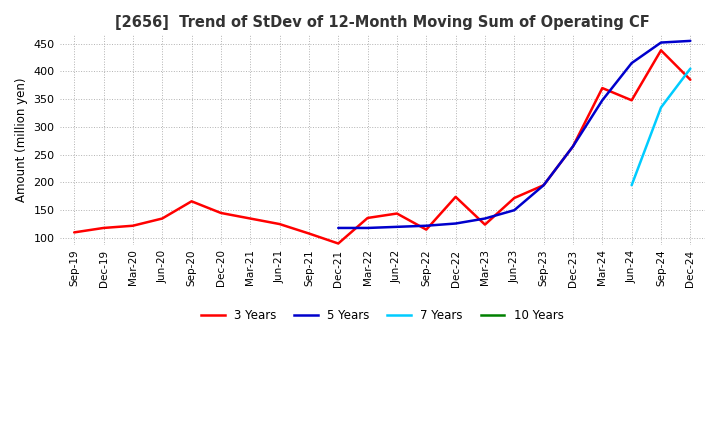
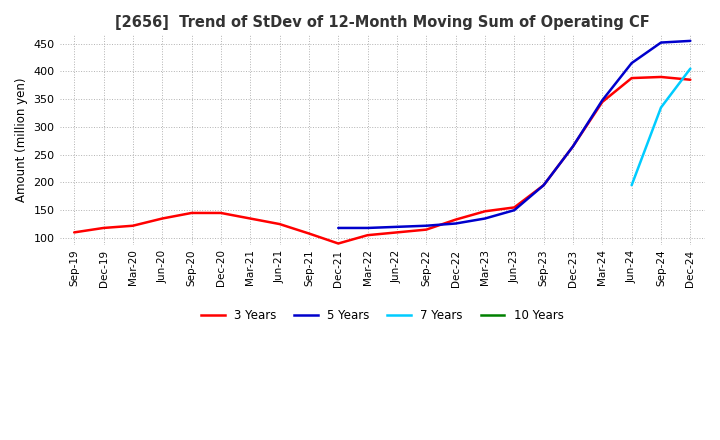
3 Years/Sep-20: 166 -> 145
3 Years/Mar-22: 136 -> 105
3 Years/Jun-22: 144 -> 110
3 Years/Dec-22: 174 -> 133
3 Years/Mar-23: 124 -> 148
3 Years/Jun-23: 172 -> 155
3 Years/Mar-24: 370 -> 345
3 Years/Jun-24: 348 -> 388
3 Years/Sep-24: 438 -> 390
